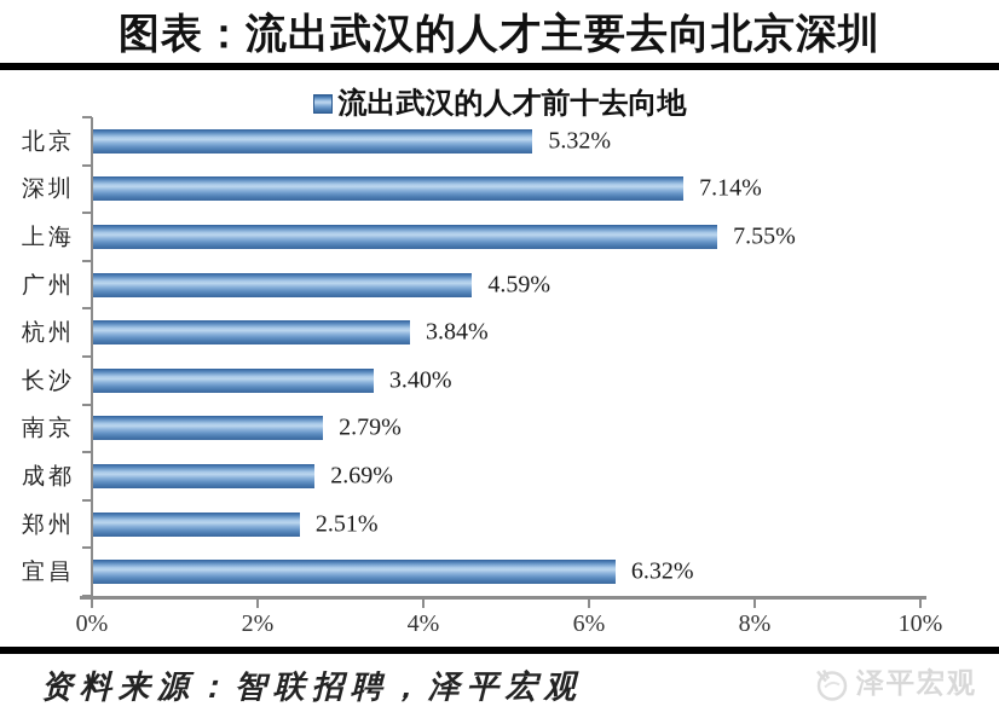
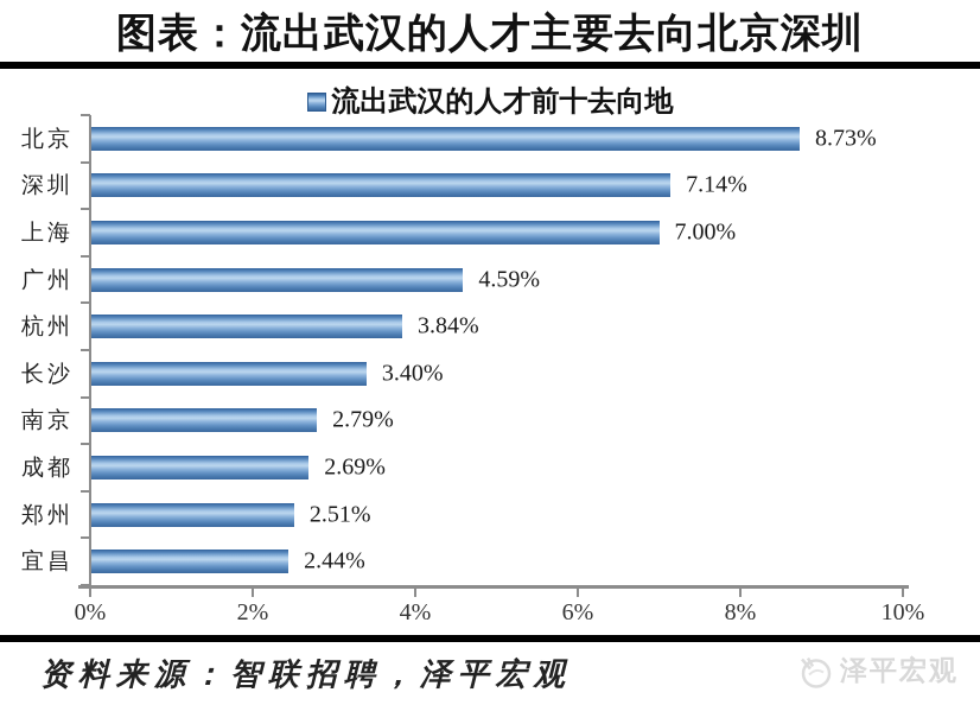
北京: 5.32% -> 8.73%
上海: 7.55% -> 7.00%
宜昌: 6.32% -> 2.44%
